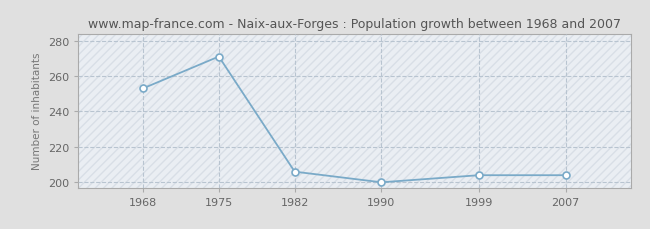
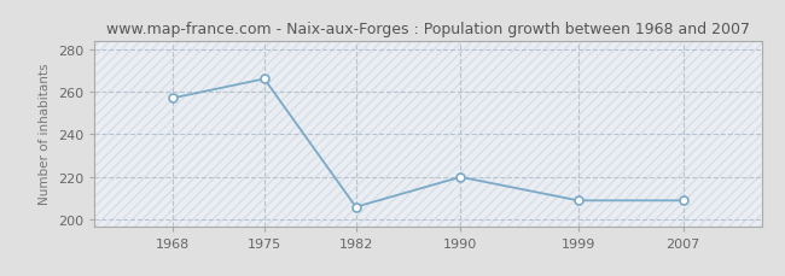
1968: 253 -> 257
1975: 271 -> 266
1990: 200 -> 220
1999: 204 -> 209
2007: 204 -> 209
